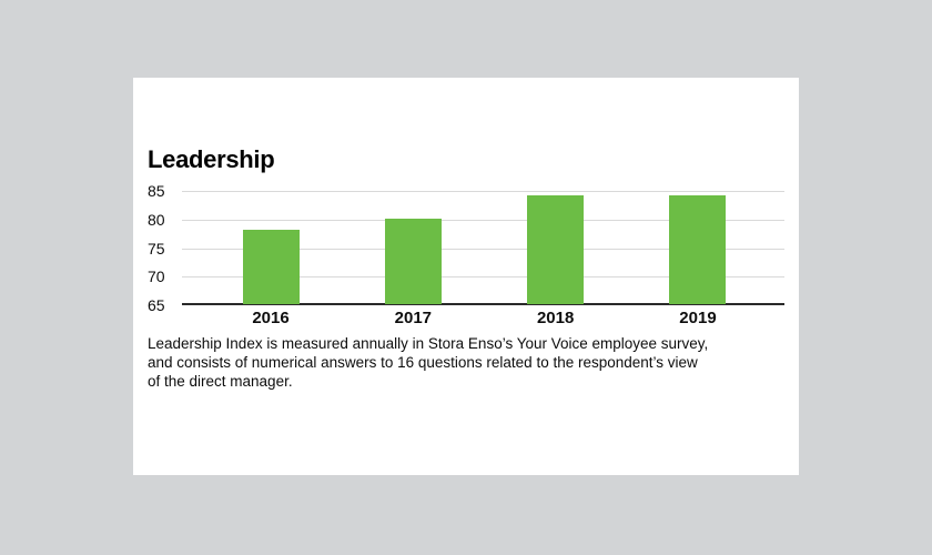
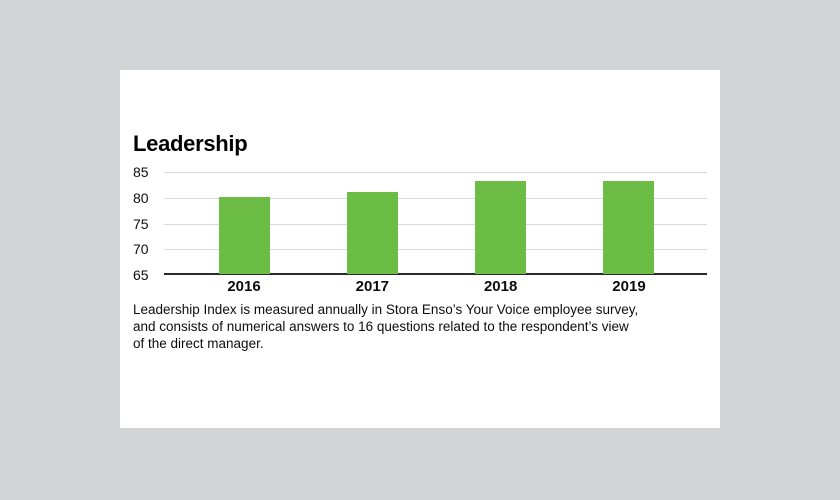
2016: 78 -> 80
2017: 80 -> 81
2018: 84 -> 83
2019: 84 -> 83
